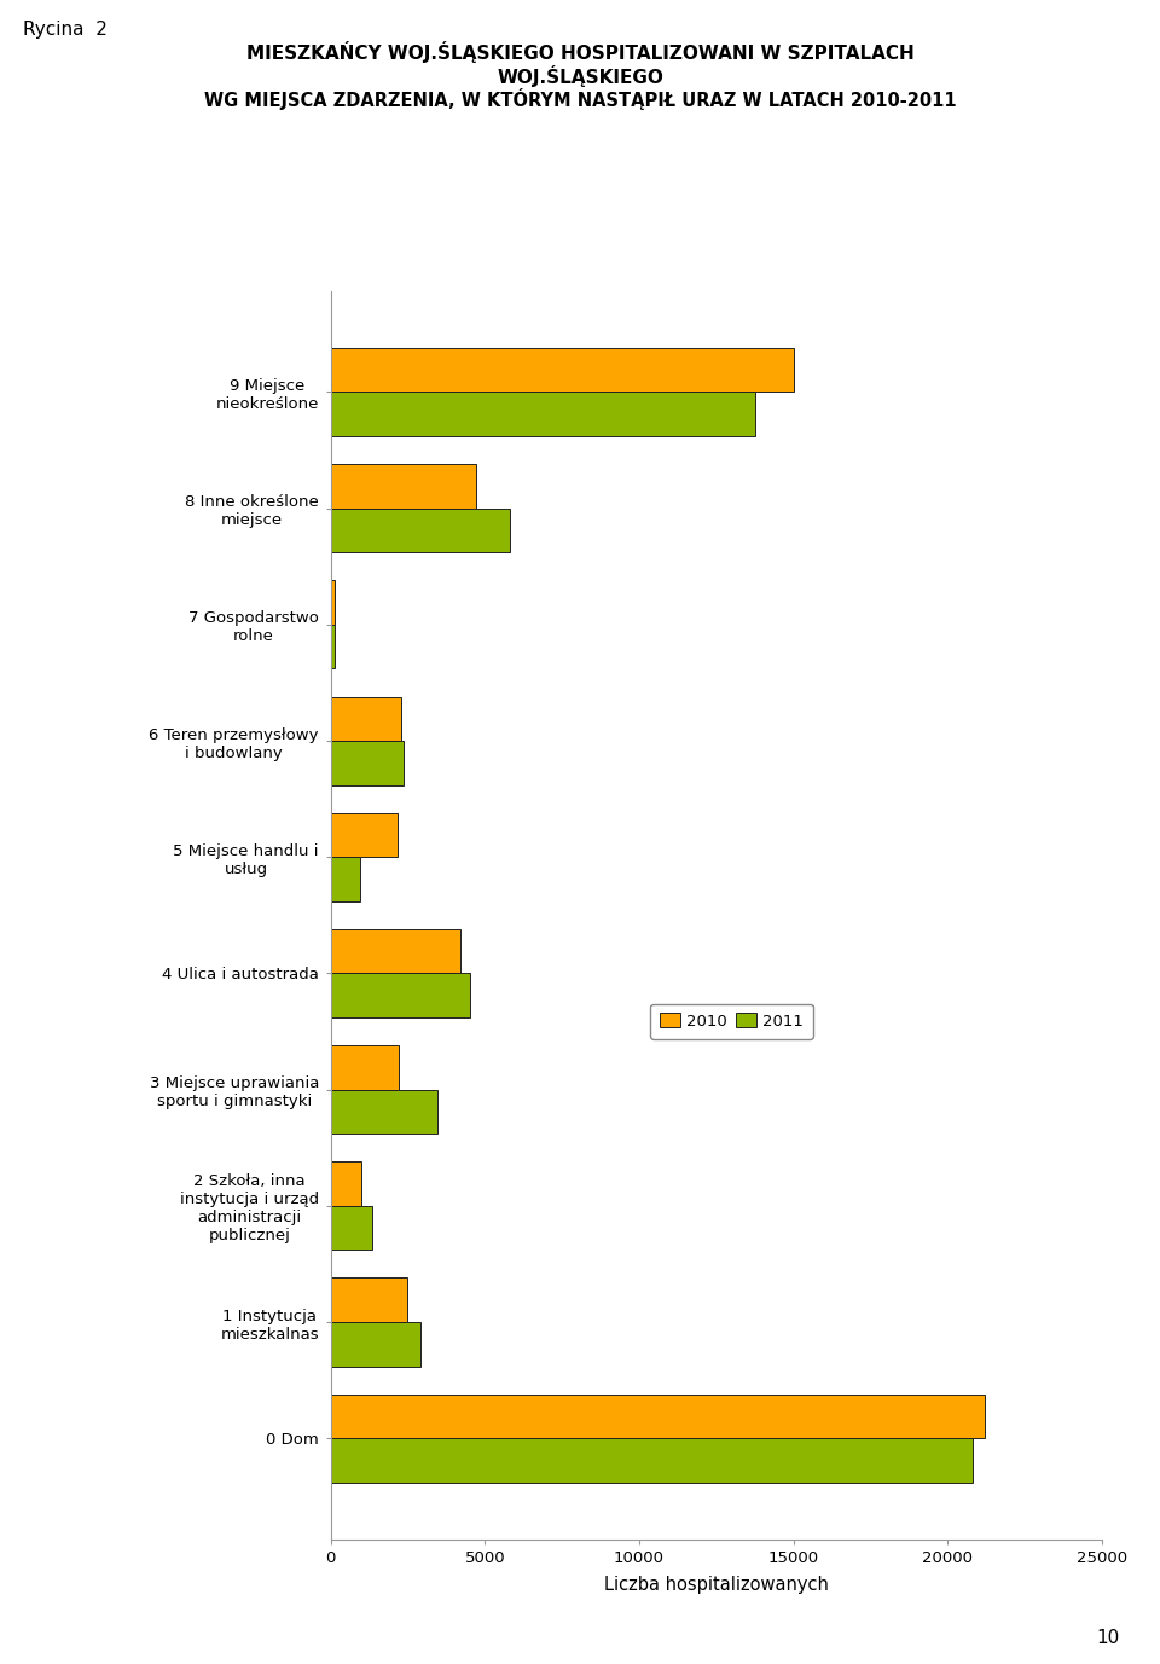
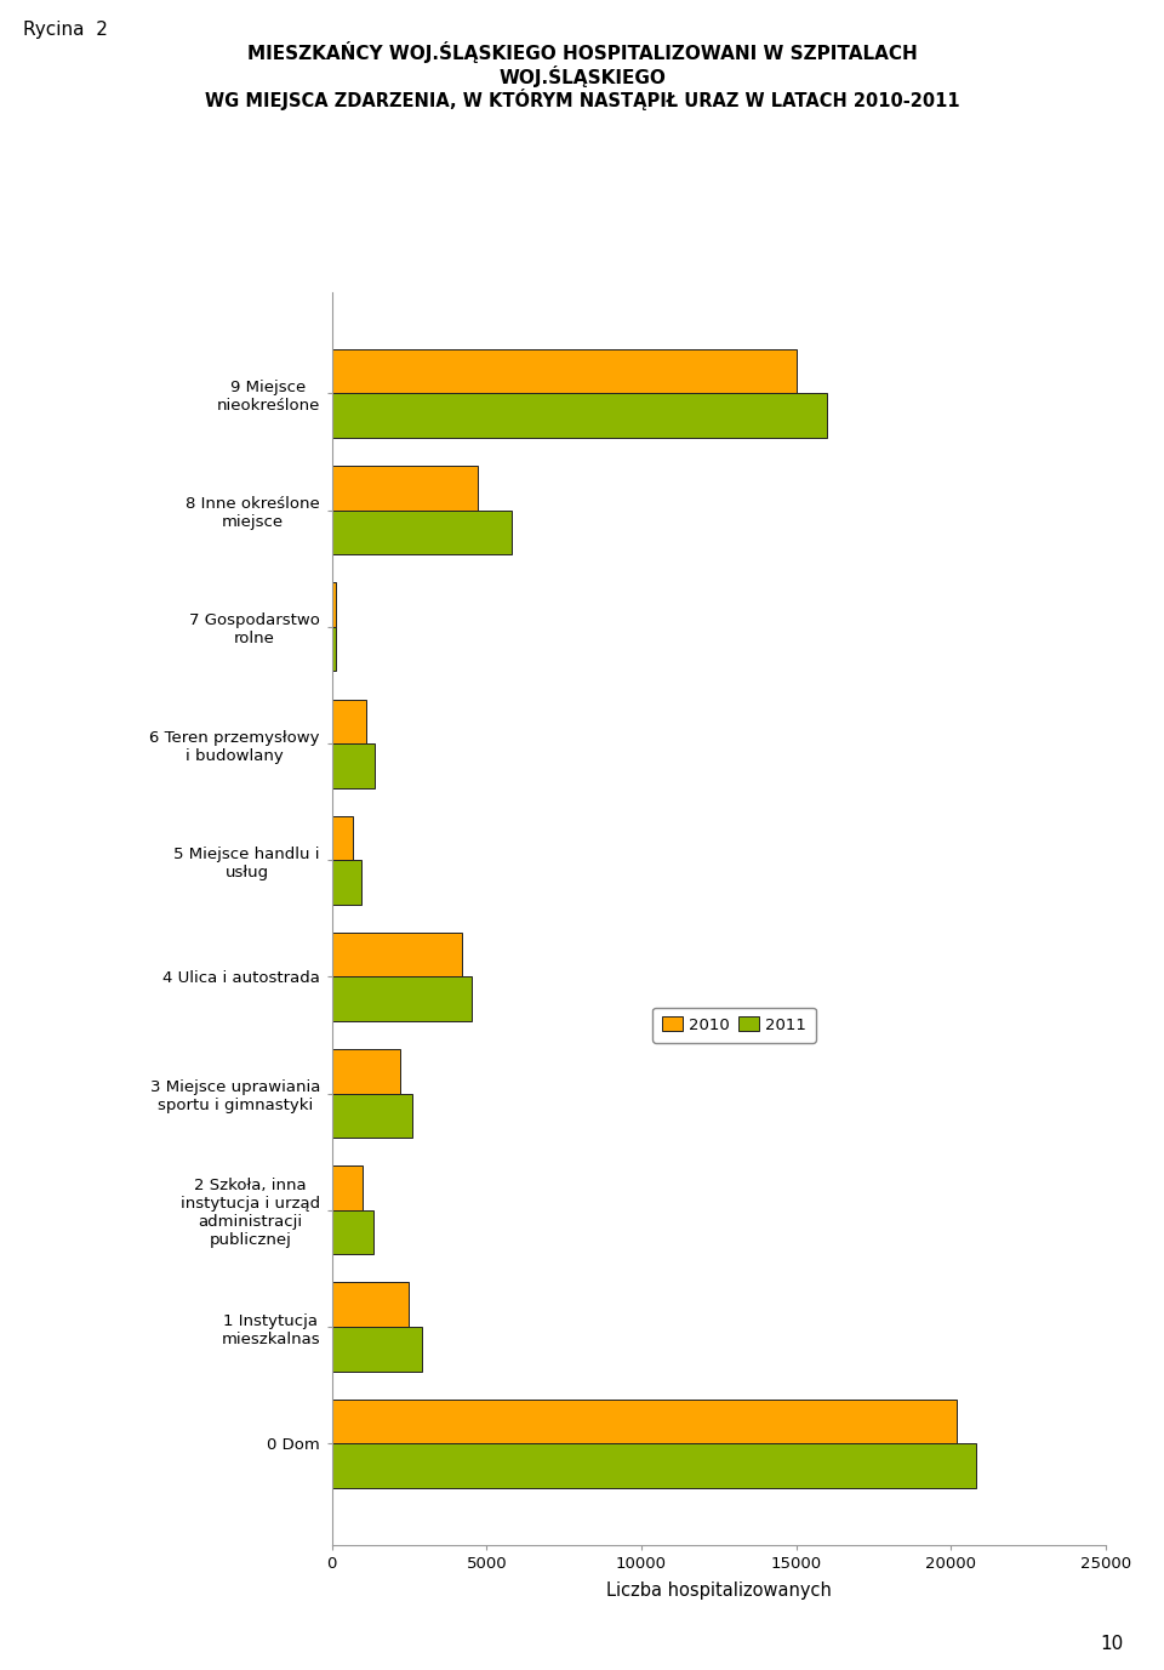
2011/9 Miejsce nieokreślone: 13750 -> 16000
2010/6 Teren przemysłowy i budowlany: 2300 -> 1100
2011/6 Teren przemysłowy i budowlany: 2350 -> 1400
2010/5 Miejsce handlu i usług: 2150 -> 700
2011/3 Miejsce uprawiania sportu i gimnastyki: 3450 -> 2600
2010/0 Dom: 21200 -> 20200
